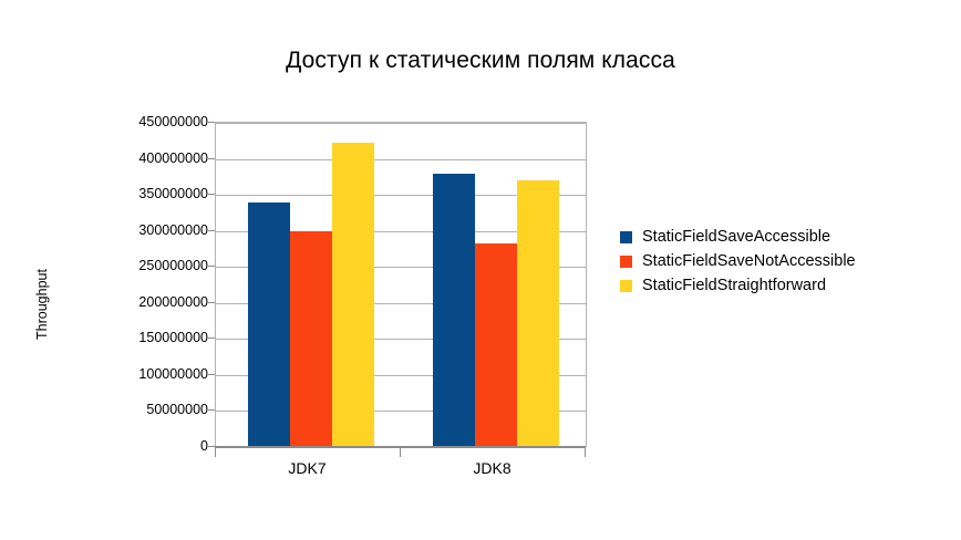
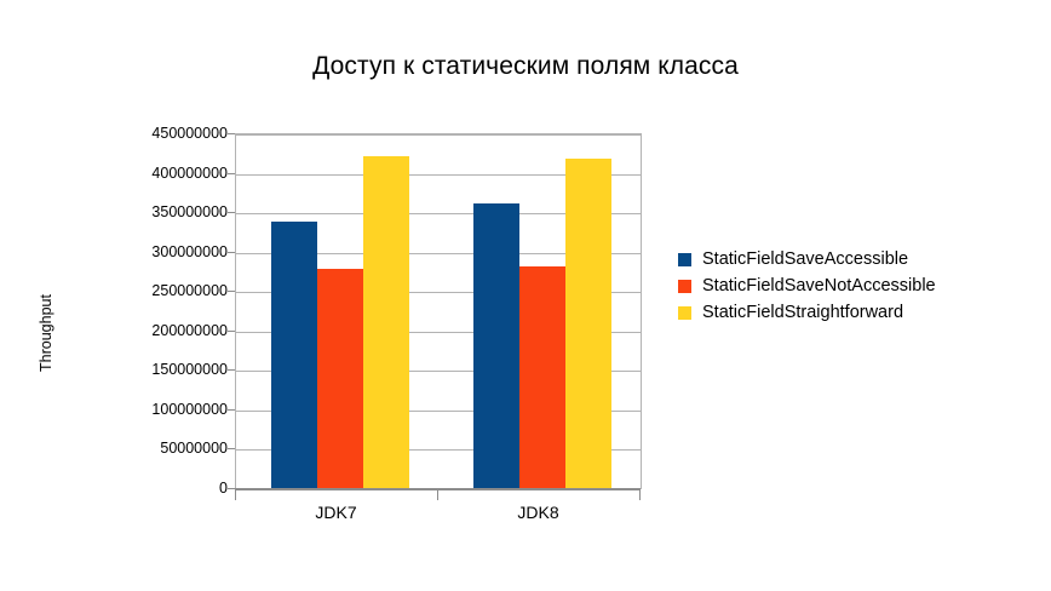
StaticFieldSaveNotAccessible/JDK7: 300000000 -> 280000000
StaticFieldSaveAccessible/JDK8: 380000000 -> 360000000
StaticFieldStraightforward/JDK8: 370000000 -> 420000000
